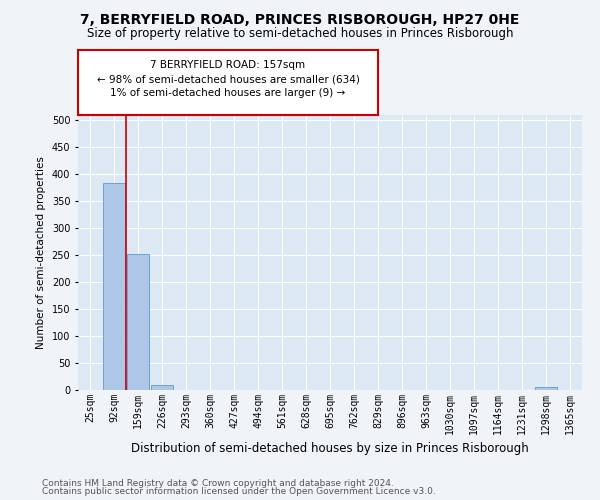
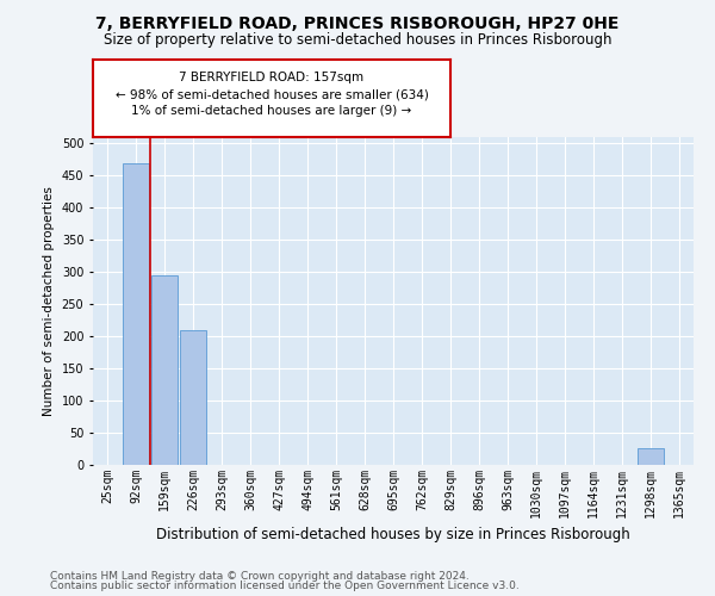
92sqm: 383 -> 470
159sqm: 252 -> 294
226sqm: 10 -> 210
1298sqm: 5 -> 26
